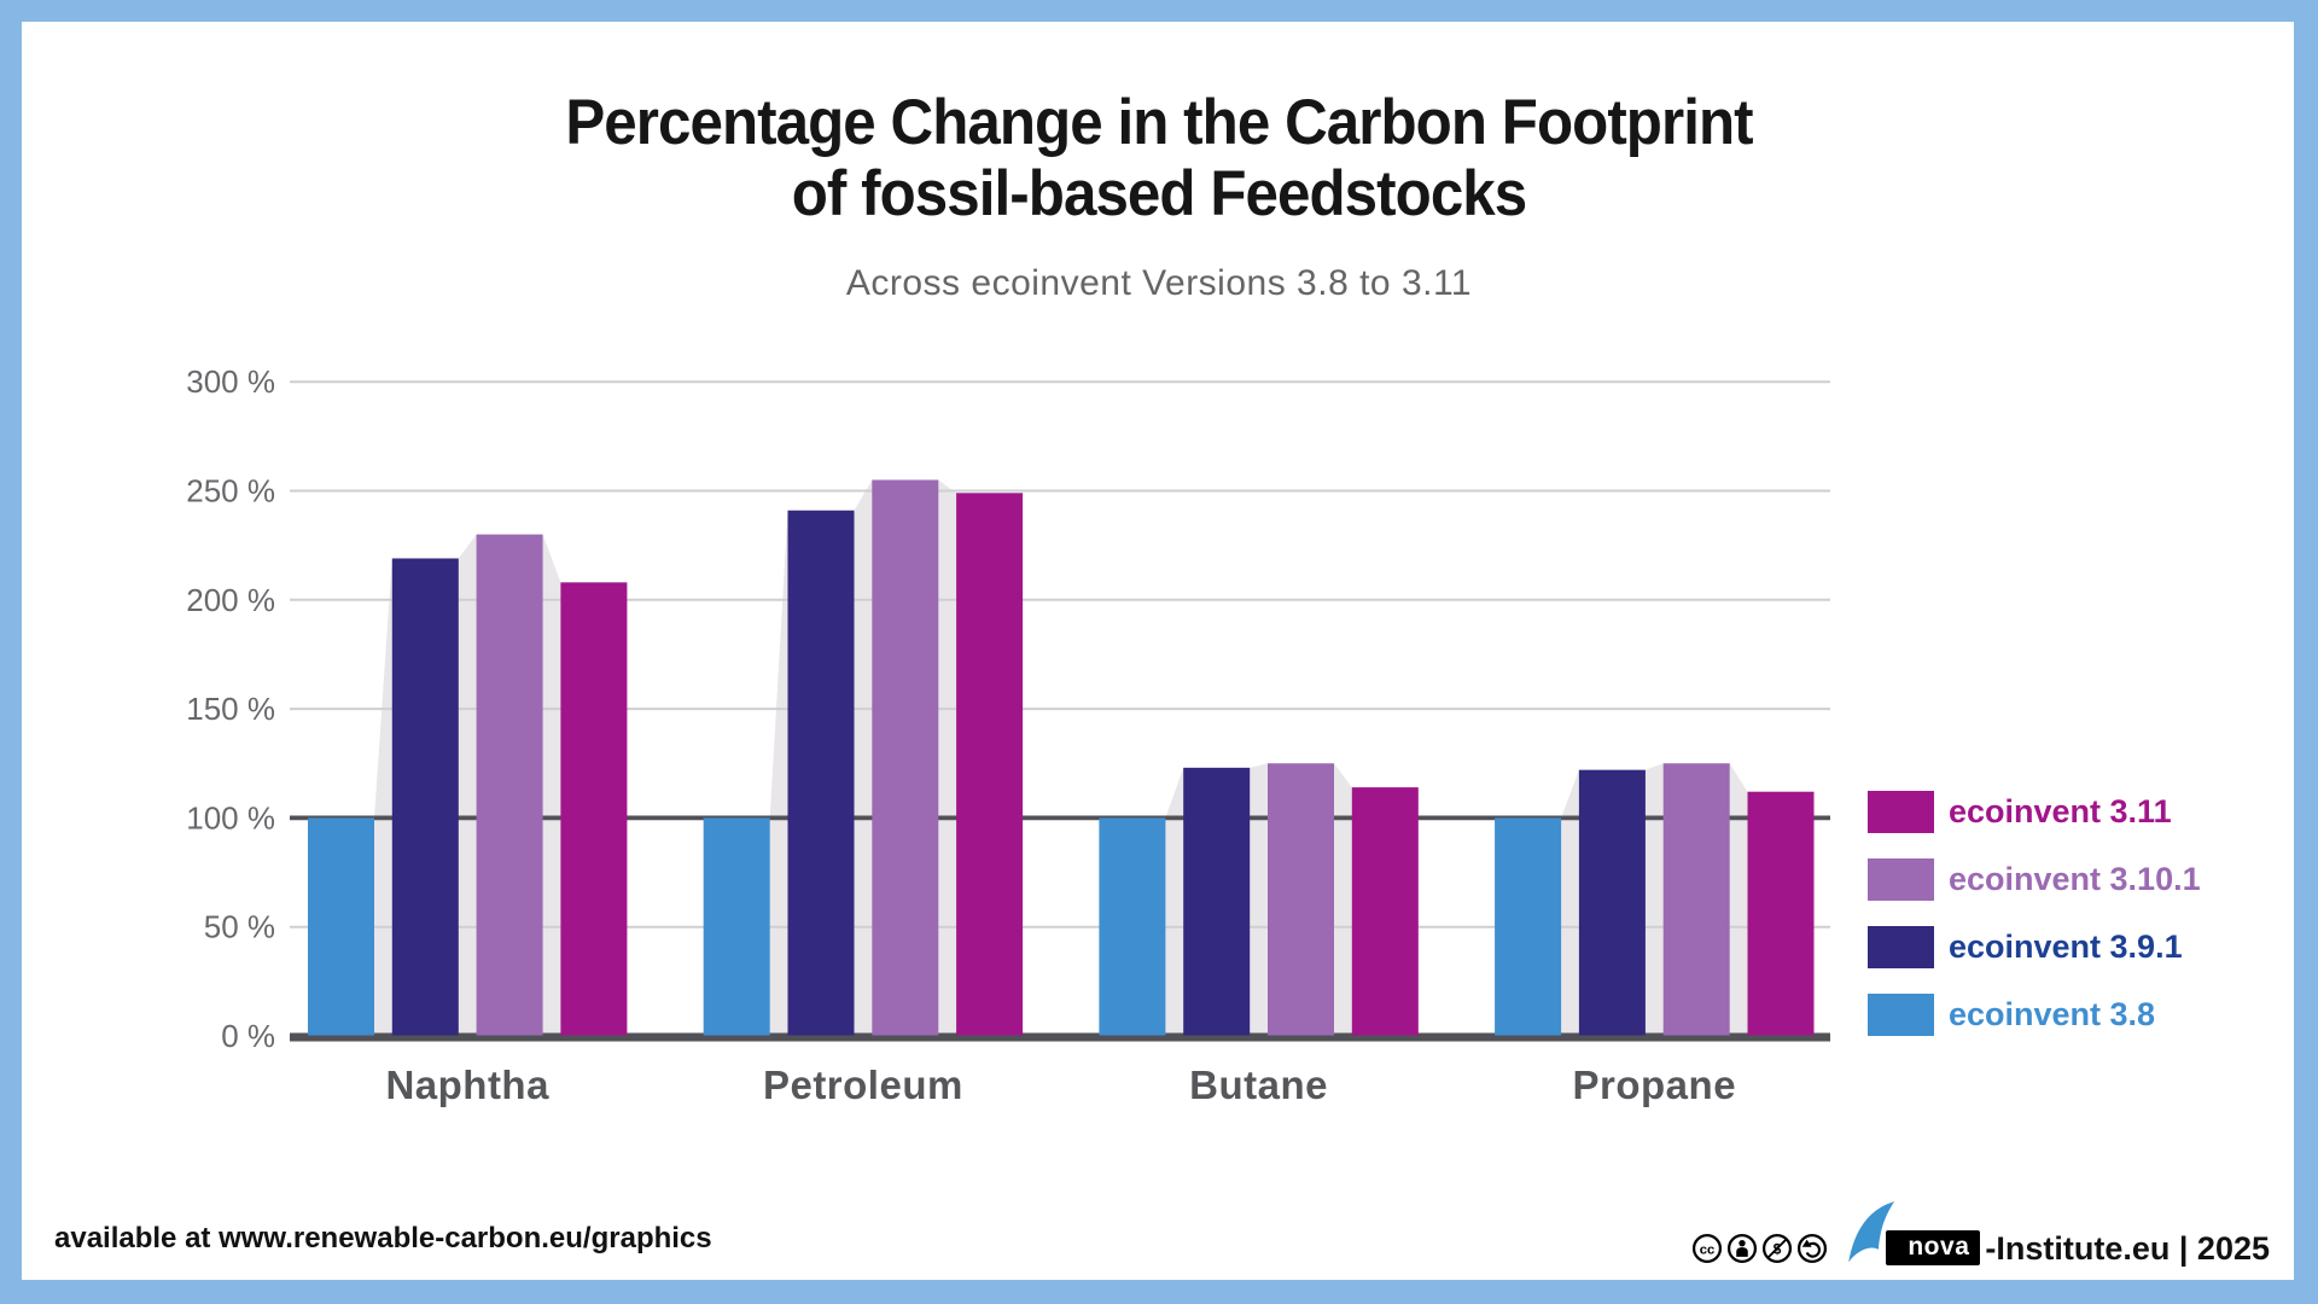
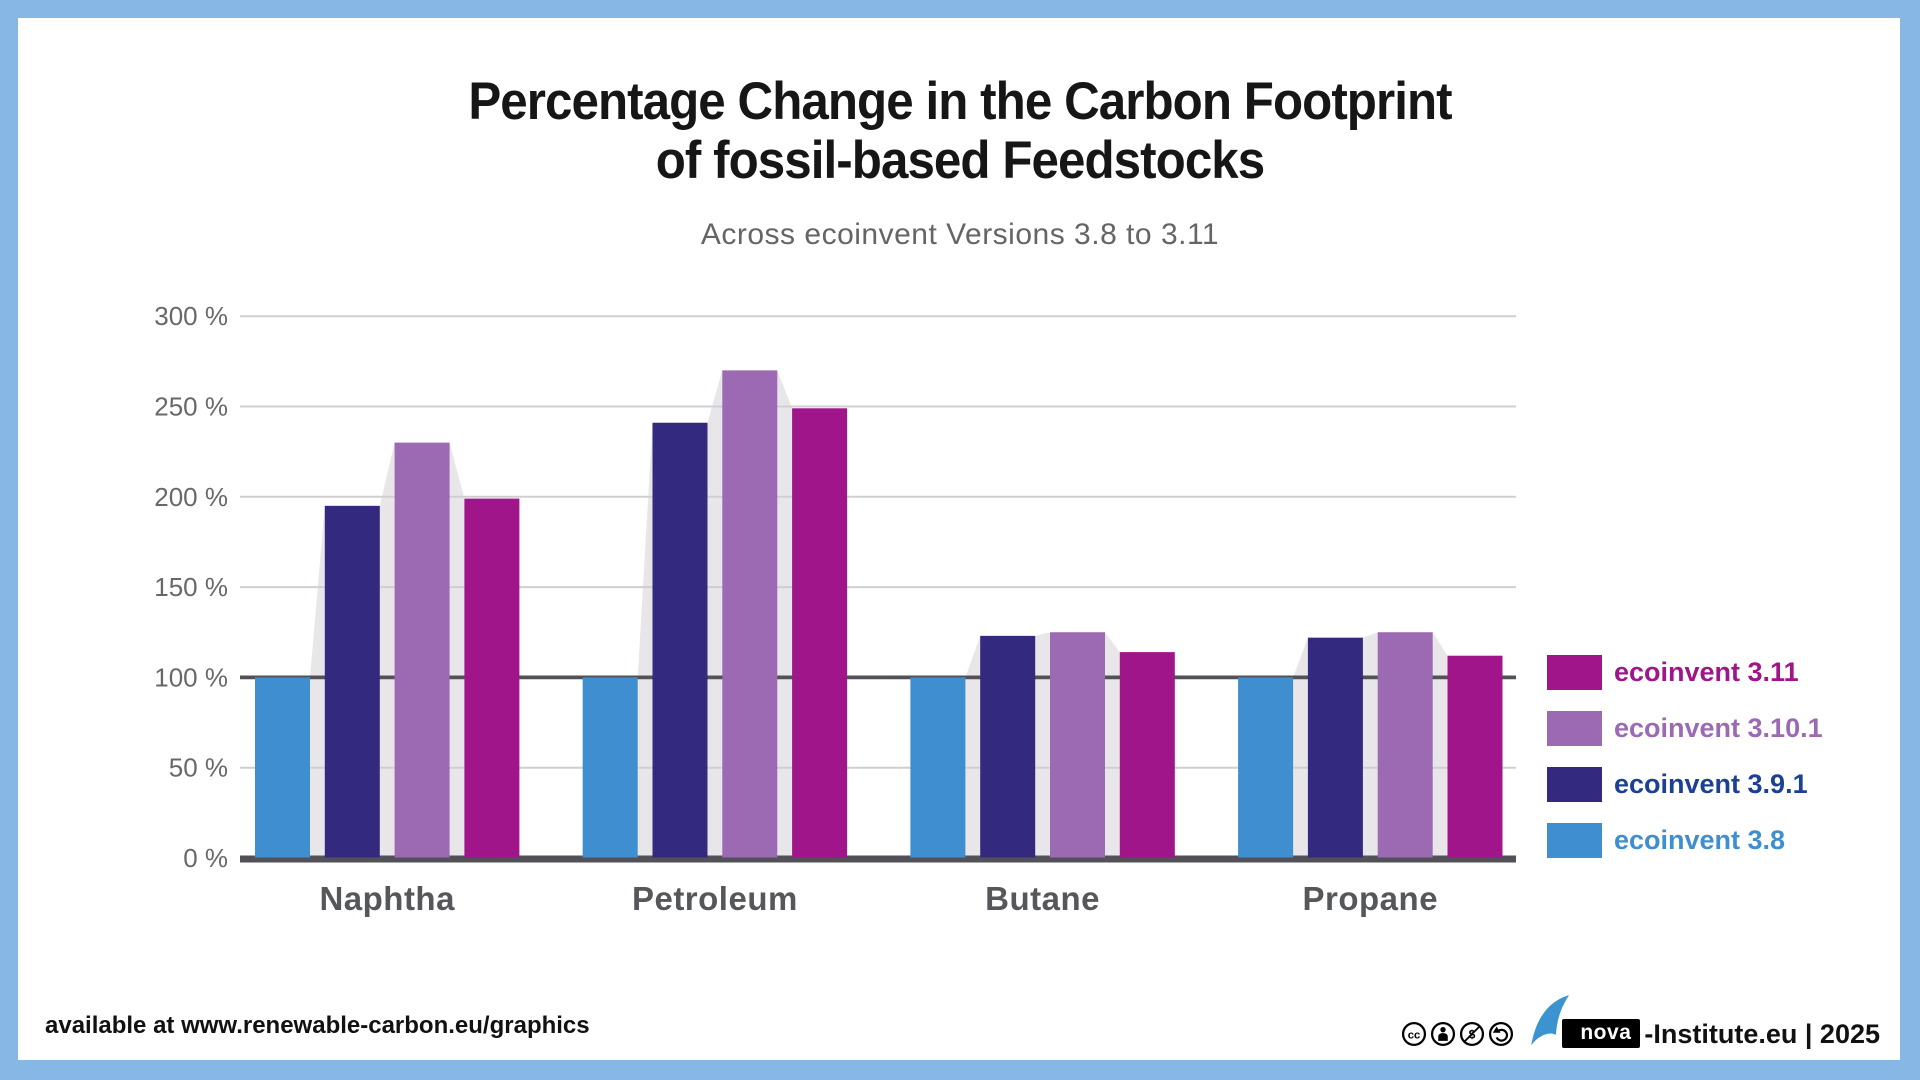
ecoinvent 3.9.1/Naphtha: 219% -> 195%
ecoinvent 3.11/Naphtha: 208% -> 199%
ecoinvent 3.10.1/Petroleum: 255% -> 270%
